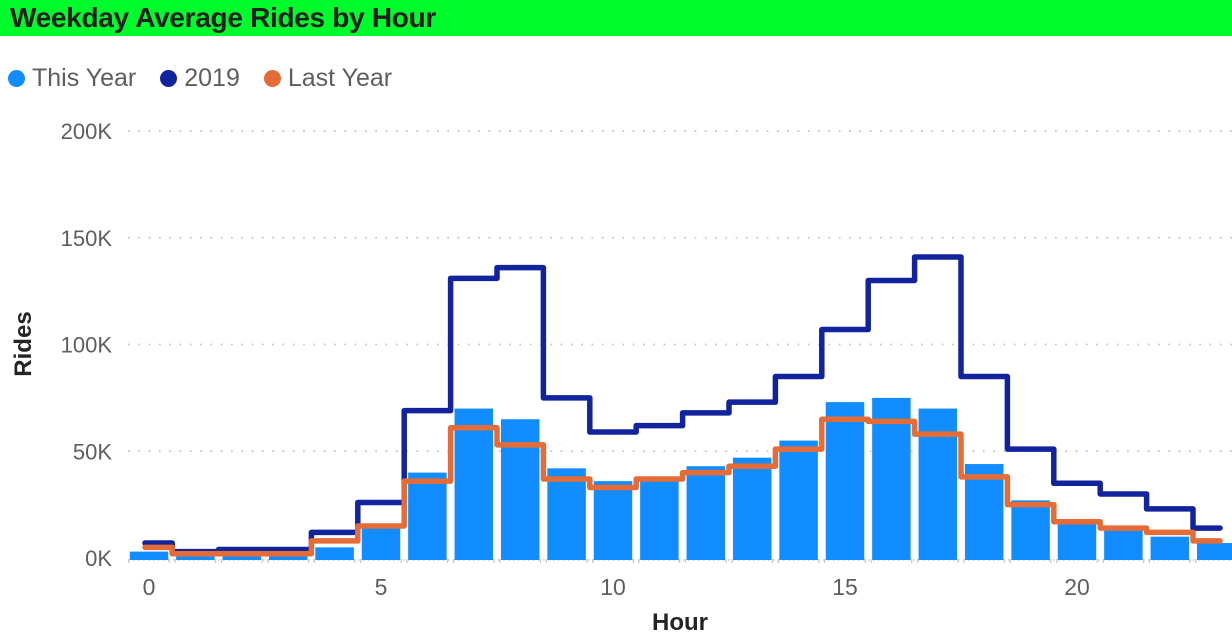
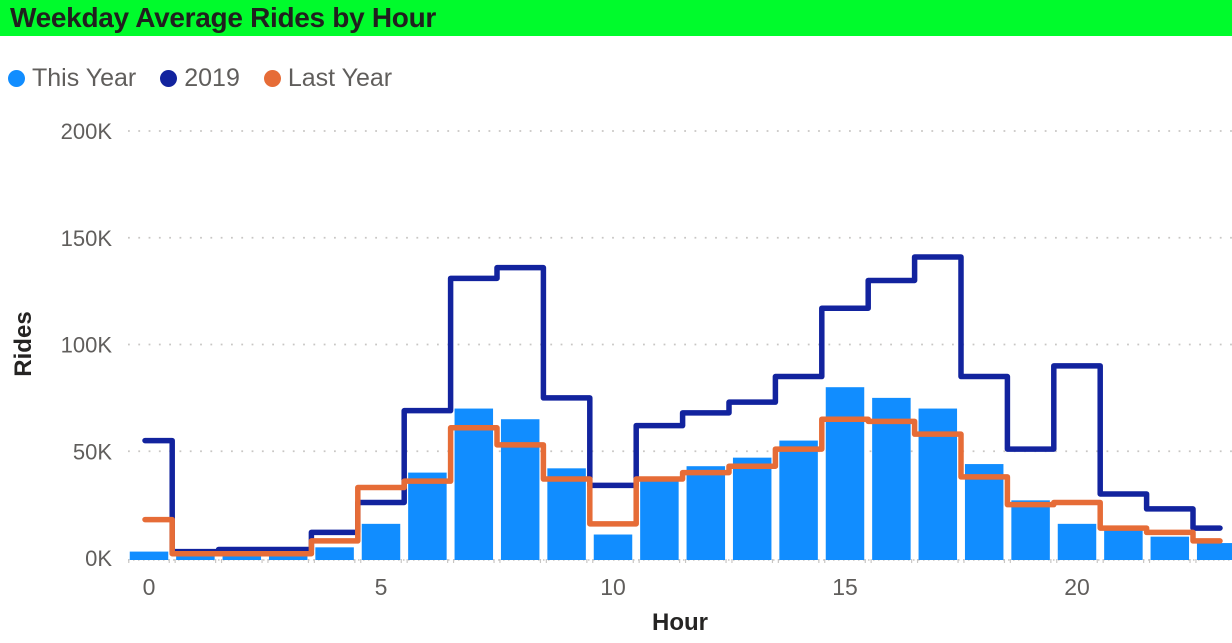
2019/0: 7K -> 55K
Last Year/0: 5K -> 18K
Last Year/5: 15K -> 33K
This Year/10: 36K -> 11K
2019/10: 59K -> 34K
Last Year/10: 33K -> 16K
This Year/15: 73K -> 80K
2019/15: 107K -> 117K
2019/20: 35K -> 90K
Last Year/20: 17K -> 26K
